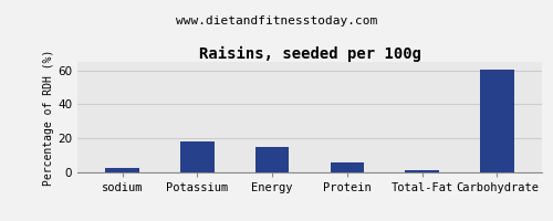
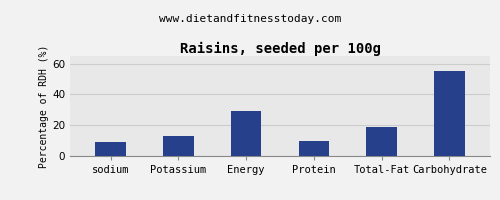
sodium: 2 -> 9
Potassium: 18 -> 13
Energy: 15 -> 29
Protein: 6 -> 10
Total-Fat: 1 -> 19
Carbohydrate: 60 -> 55
